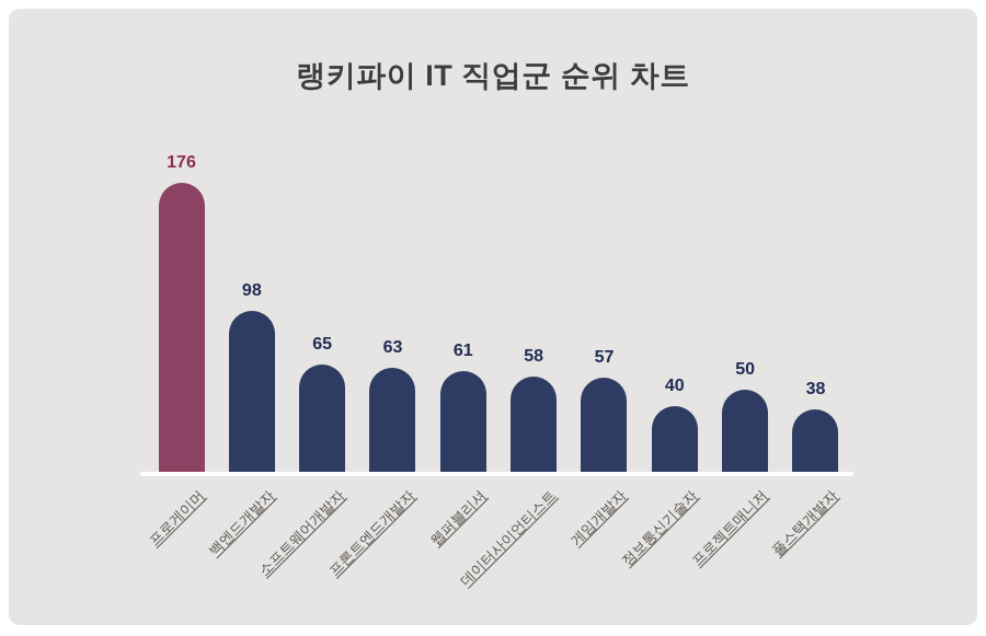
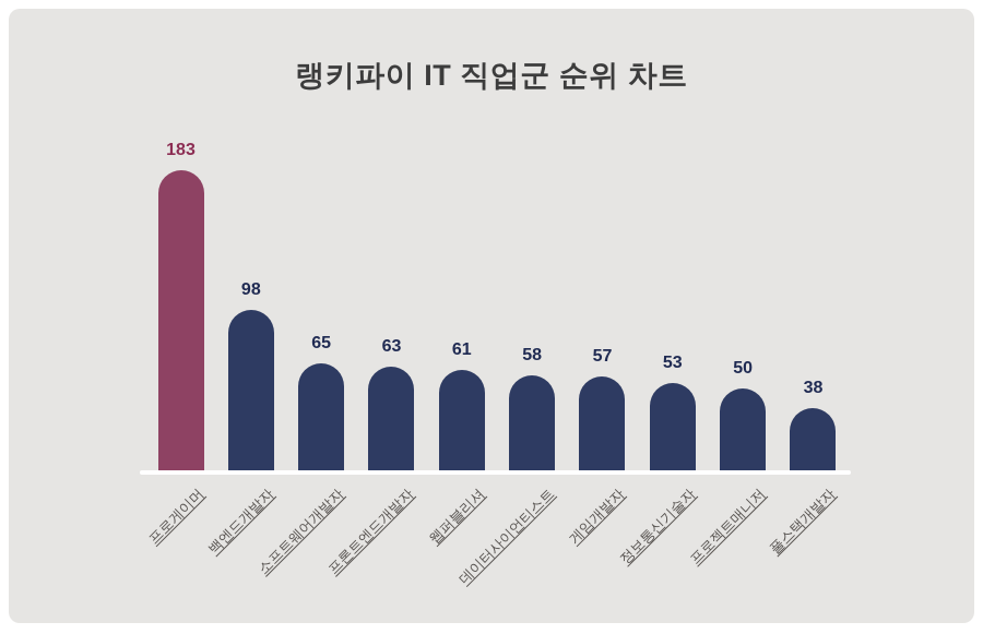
프로게이머: 176 -> 183
정보통신기술자: 40 -> 53
